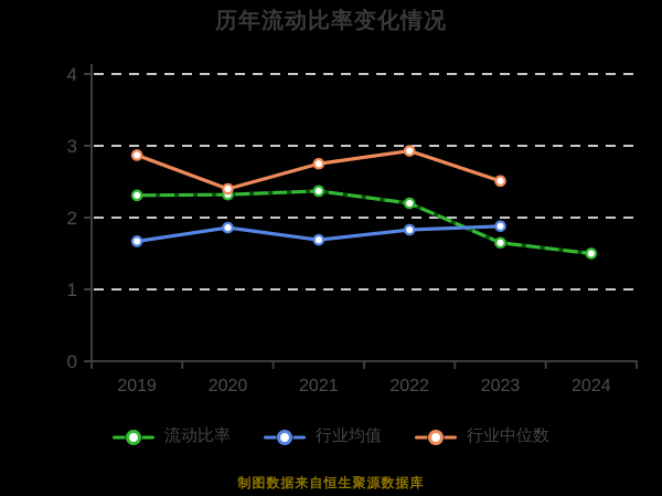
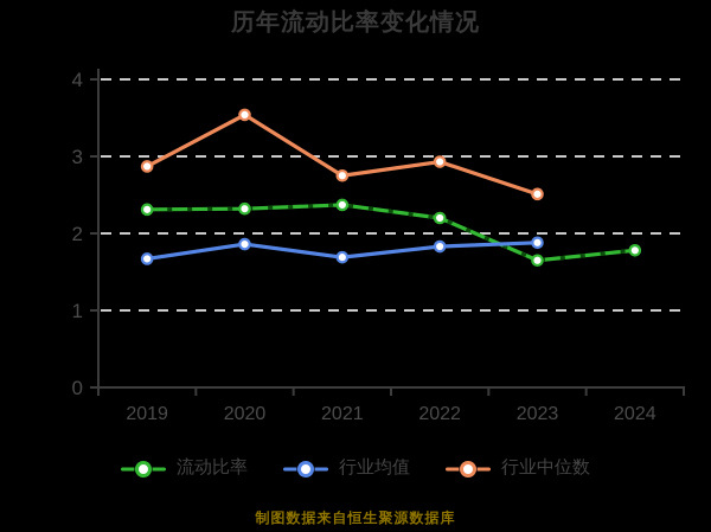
行业中位数/2020: 2.4 -> 3.5
流动比率/2024: 1.5 -> 1.8
